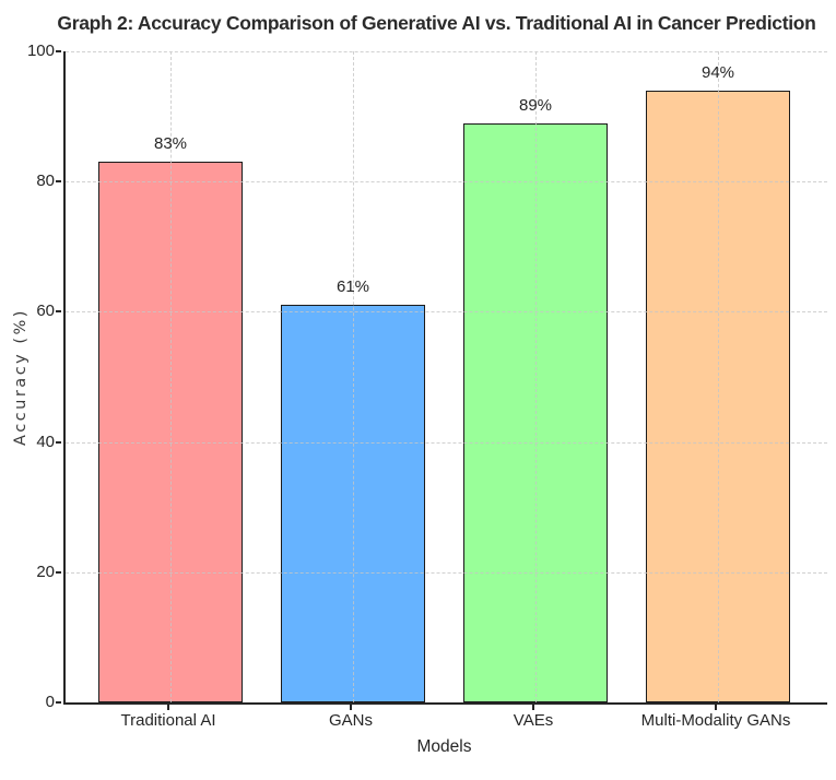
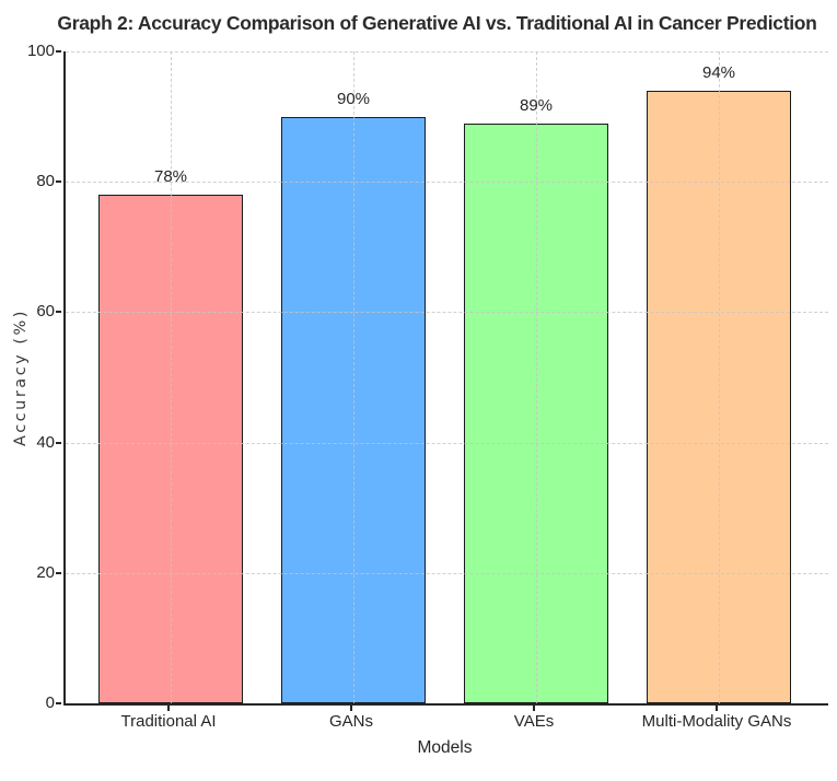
Traditional AI: 83% -> 78%
GANs: 61% -> 90%
